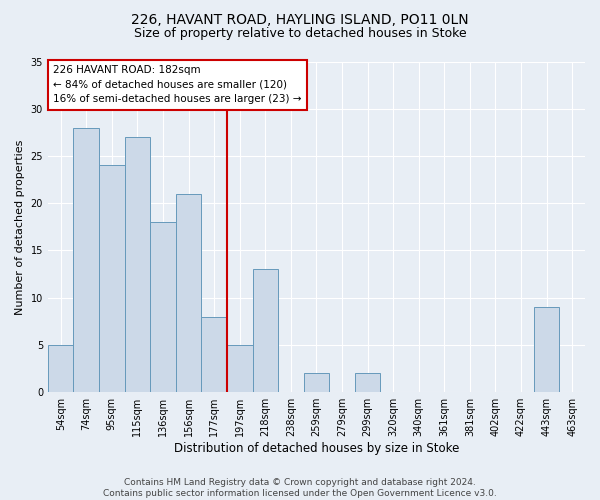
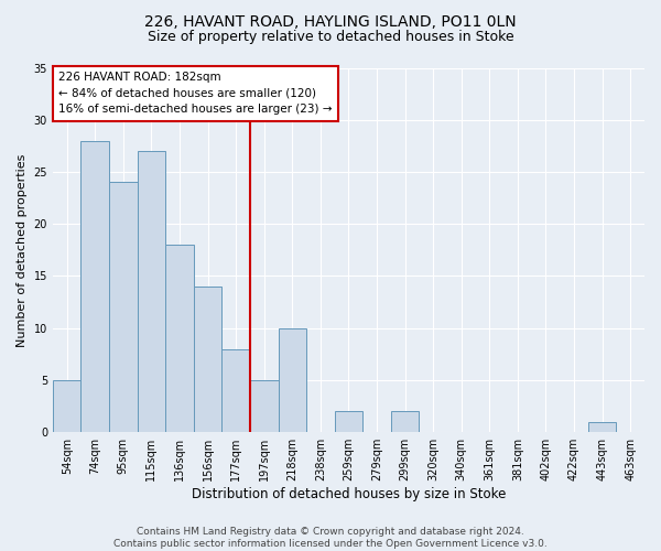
156sqm: 21 -> 14
218sqm: 13 -> 10
443sqm: 9 -> 1
